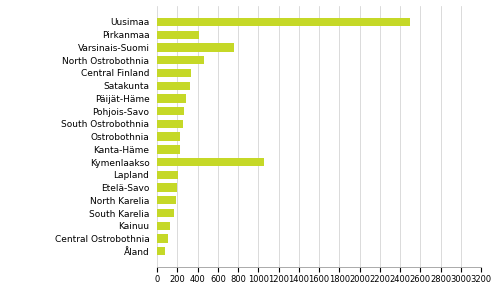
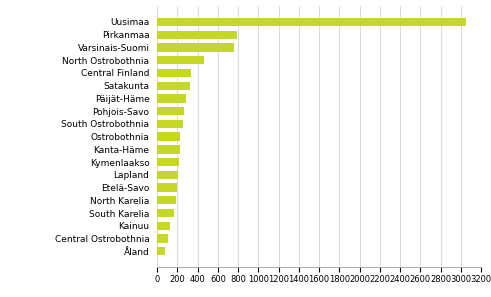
Uusimaa: 2500 -> 3050
Pirkanmaa: 410 -> 790
Kymenlaakso: 1060 -> 220
